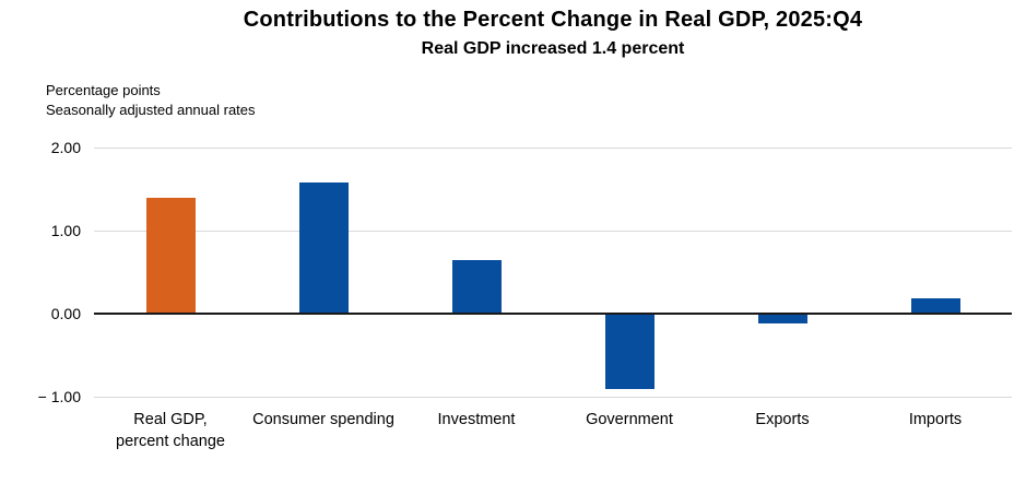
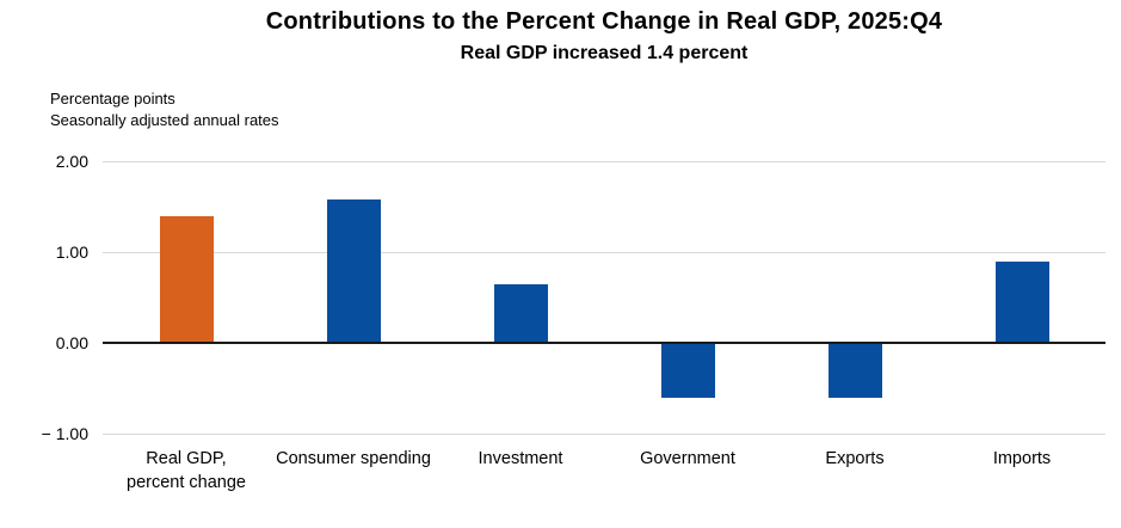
Government: -0.9 -> -0.6
Exports: -0.1 -> -0.6
Imports: 0.2 -> 0.9
